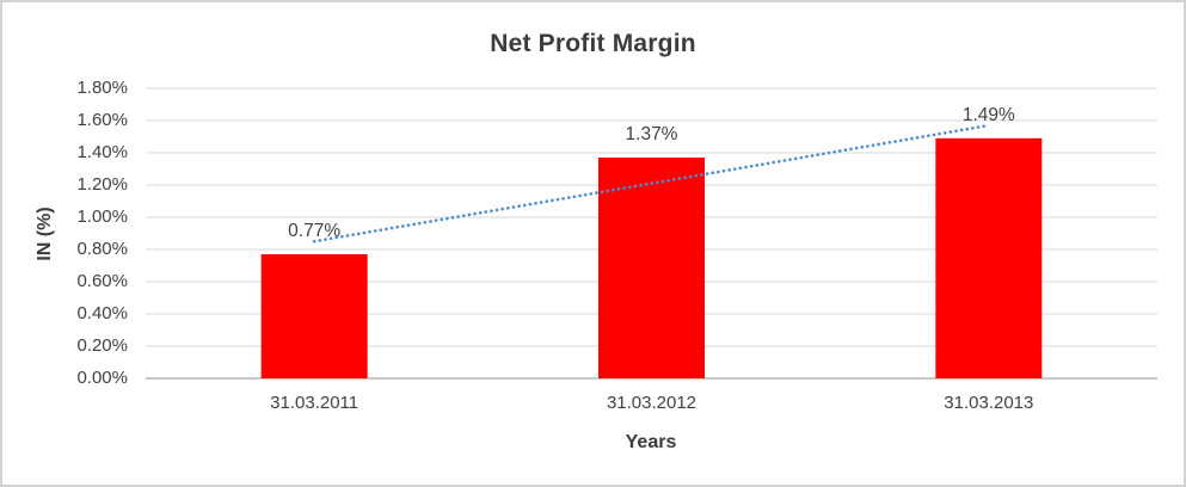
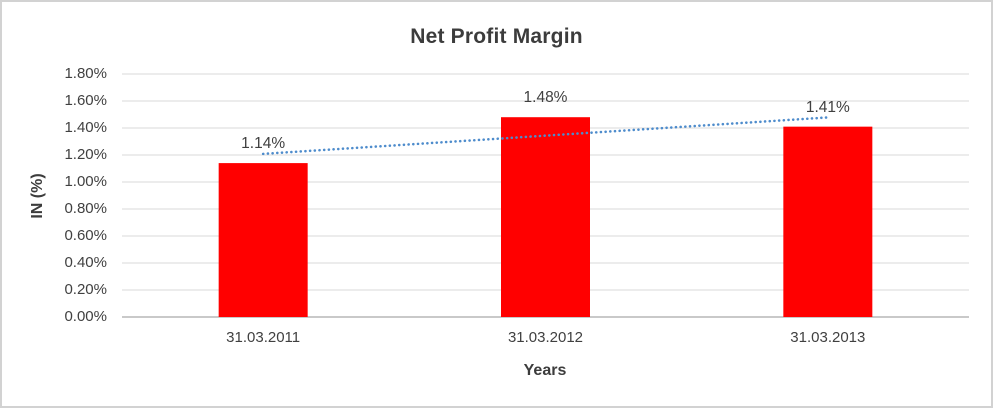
31.03.2011: 0.77% -> 1.14%
31.03.2012: 1.37% -> 1.48%
31.03.2013: 1.49% -> 1.41%
